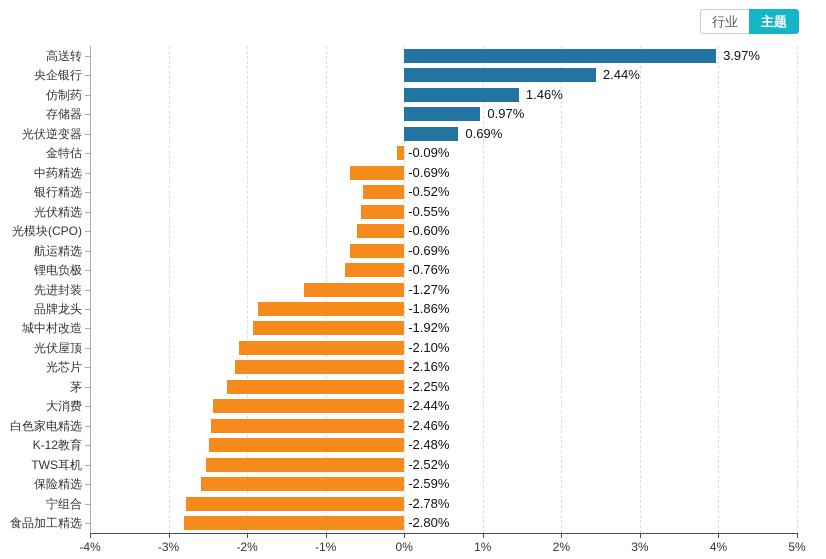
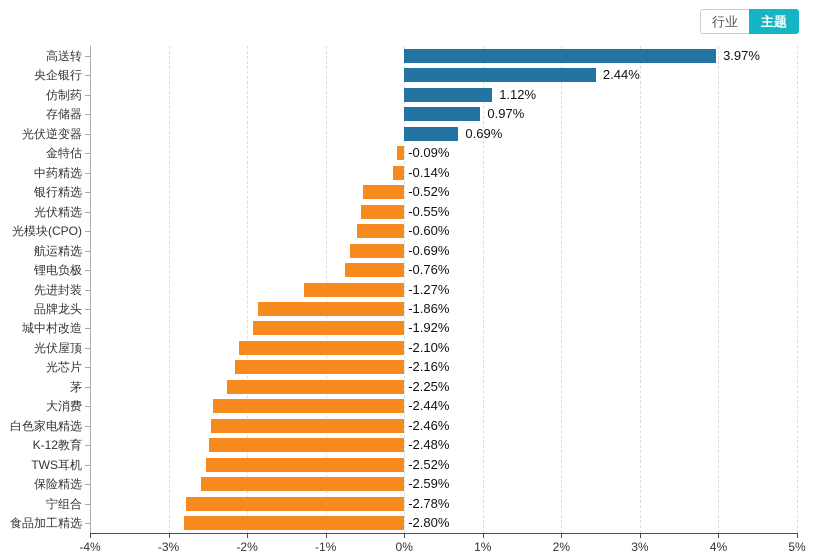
仿制药: 1.46% -> 1.12%
中药精选: -0.69% -> -0.14%
